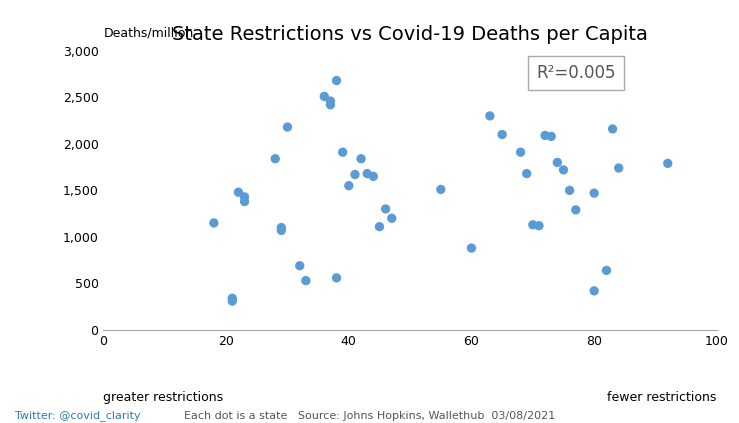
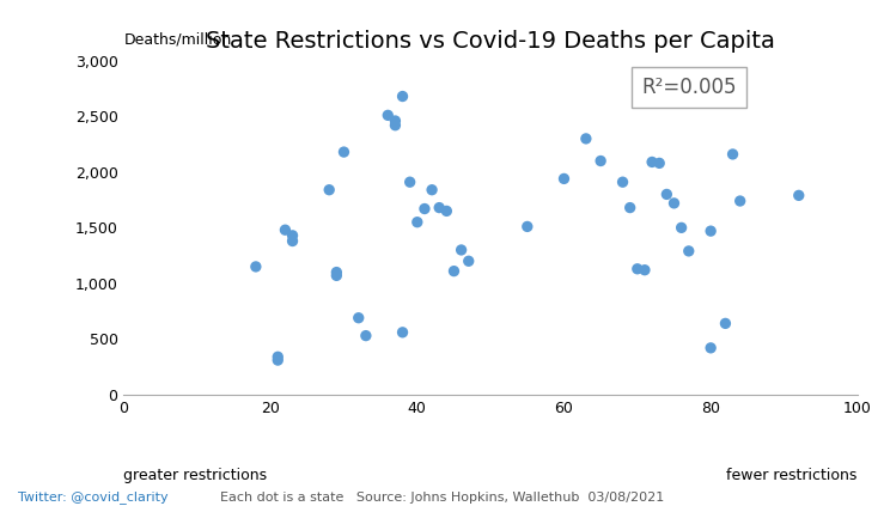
60: 880 -> 1,940
